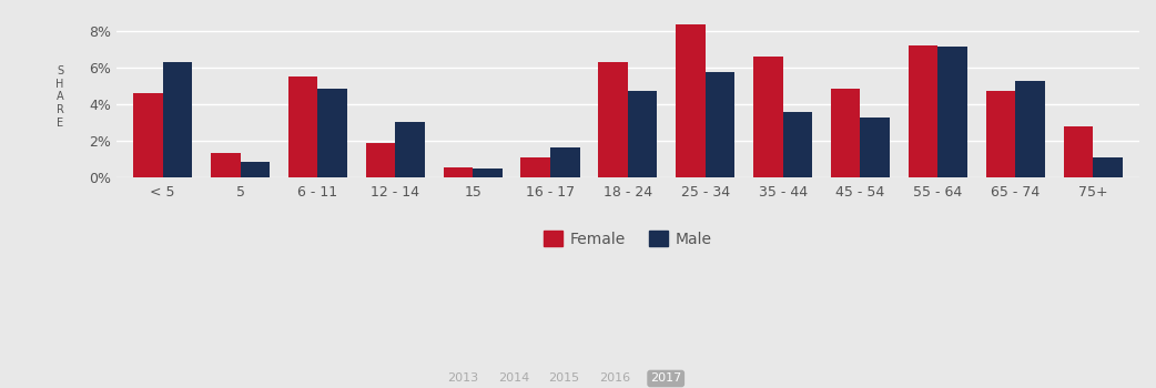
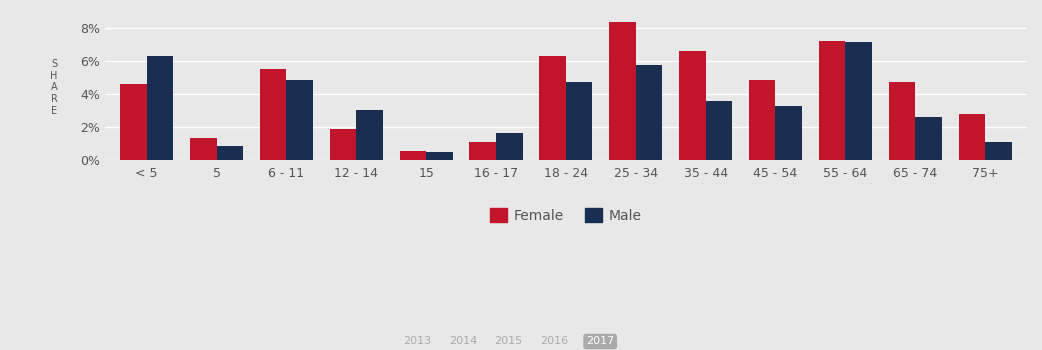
Male/65 - 74: 5.3% -> 2.6%
